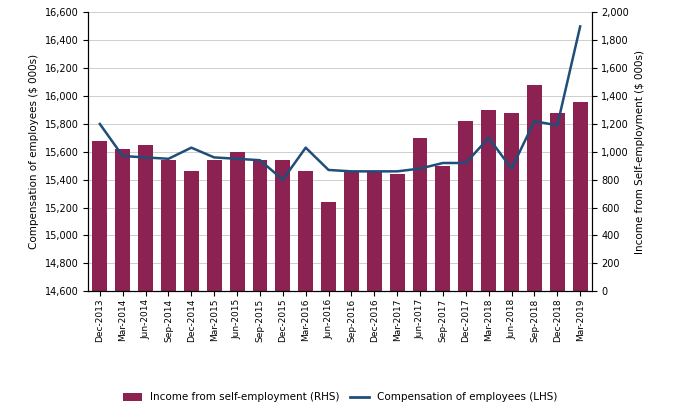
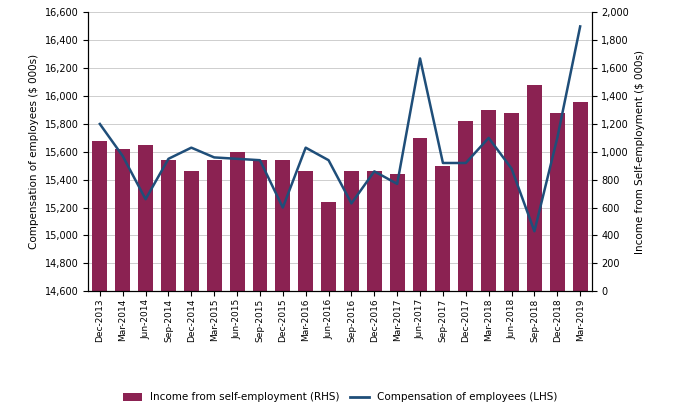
Compensation of employees (LHS)/Jun-2014: 960 -> 660
Compensation of employees (LHS)/Dec-2015: 800 -> 600
Compensation of employees (LHS)/Jun-2016: 870 -> 940
Compensation of employees (LHS)/Sep-2016: 860 -> 630
Compensation of employees (LHS)/Mar-2017: 860 -> 770
Compensation of employees (LHS)/Jun-2017: 880 -> 1,670
Compensation of employees (LHS)/Sep-2018: 1,220 -> 430
Compensation of employees (LHS)/Dec-2018: 1,190 -> 1,100
